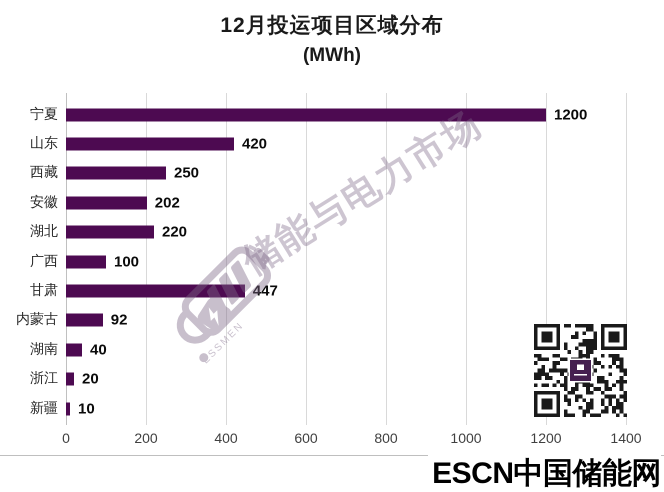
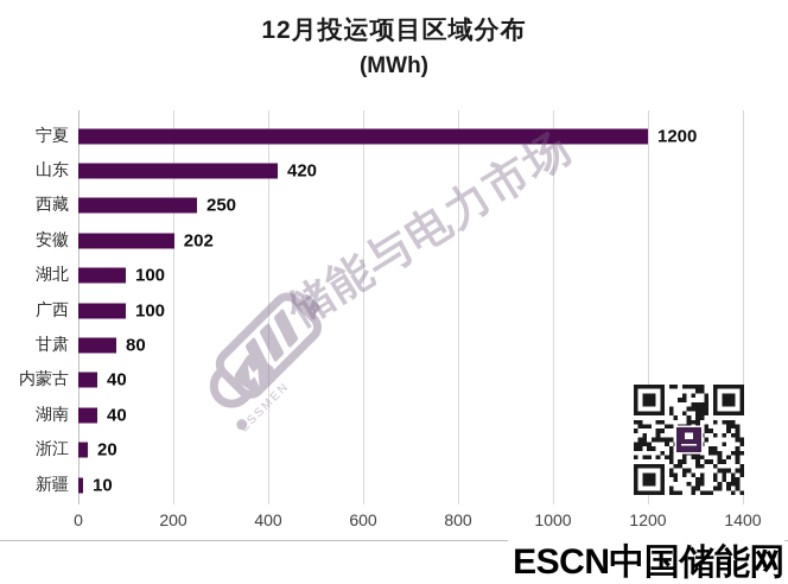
湖北: 220 -> 100
甘肃: 447 -> 80
内蒙古: 92 -> 40
